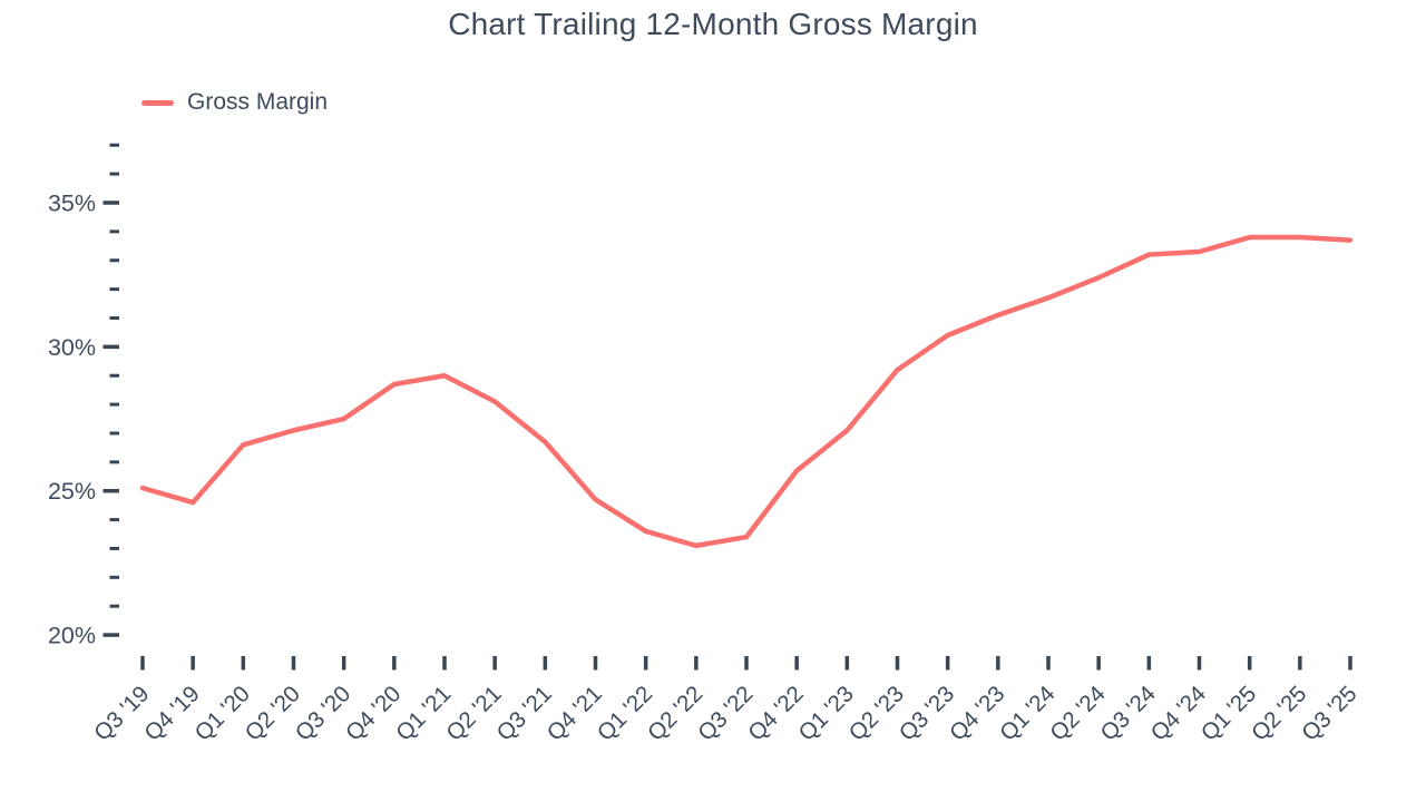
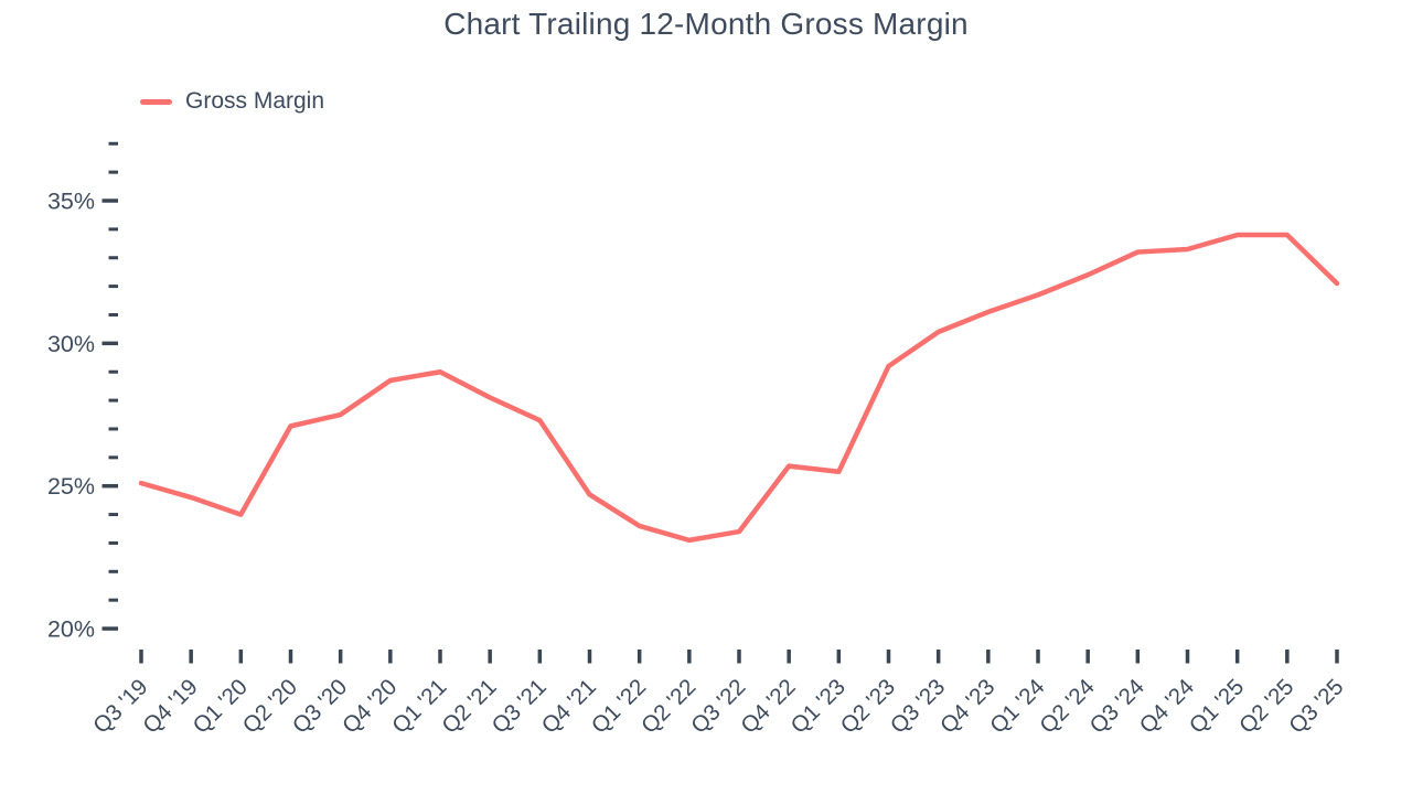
Q1 '20: 26.6% -> 24.0%
Q3 '21: 26.7% -> 27.3%
Q1 '23: 27.1% -> 25.5%
Q3 '25: 33.7% -> 32.1%
